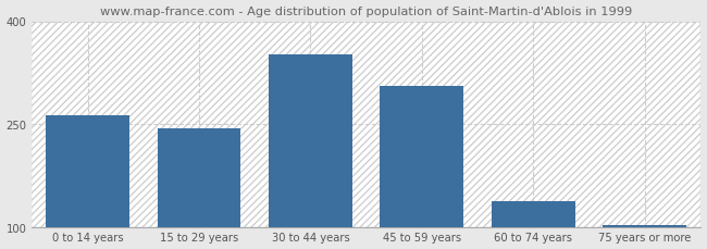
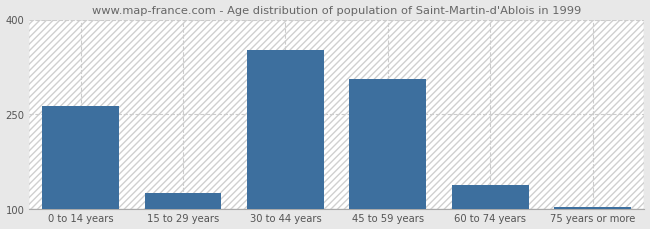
15 to 29 years: 243 -> 124
